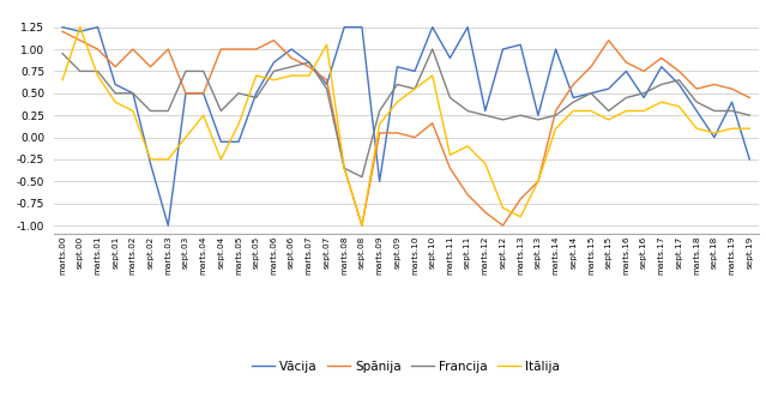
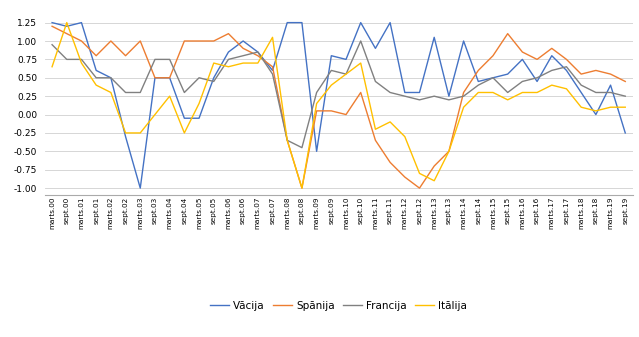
Spānija/sept.10: 0.16 -> 0.30
Vācija/sept.12: 1.00 -> 0.30
